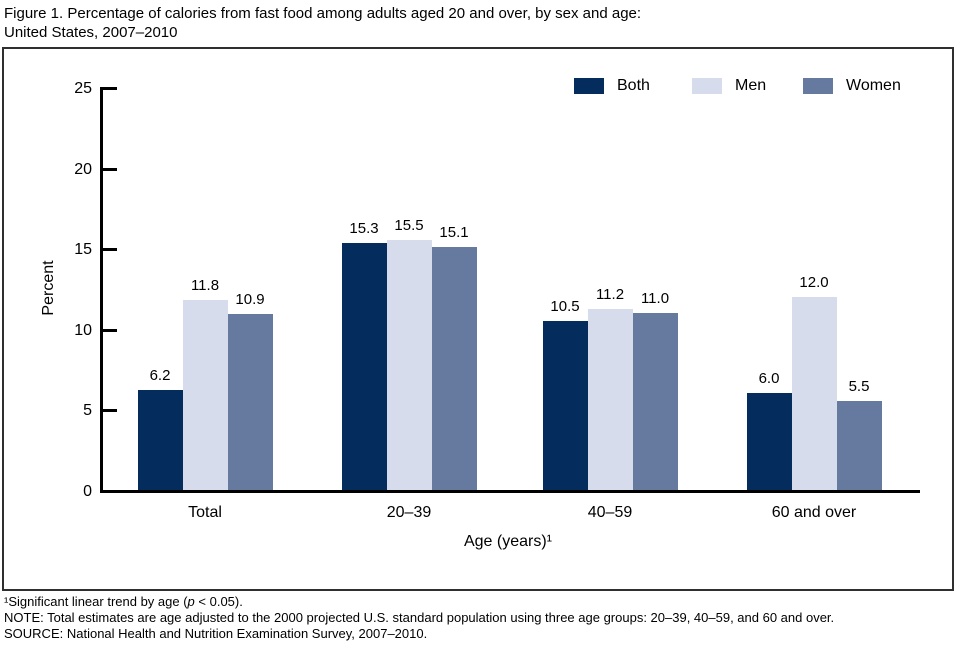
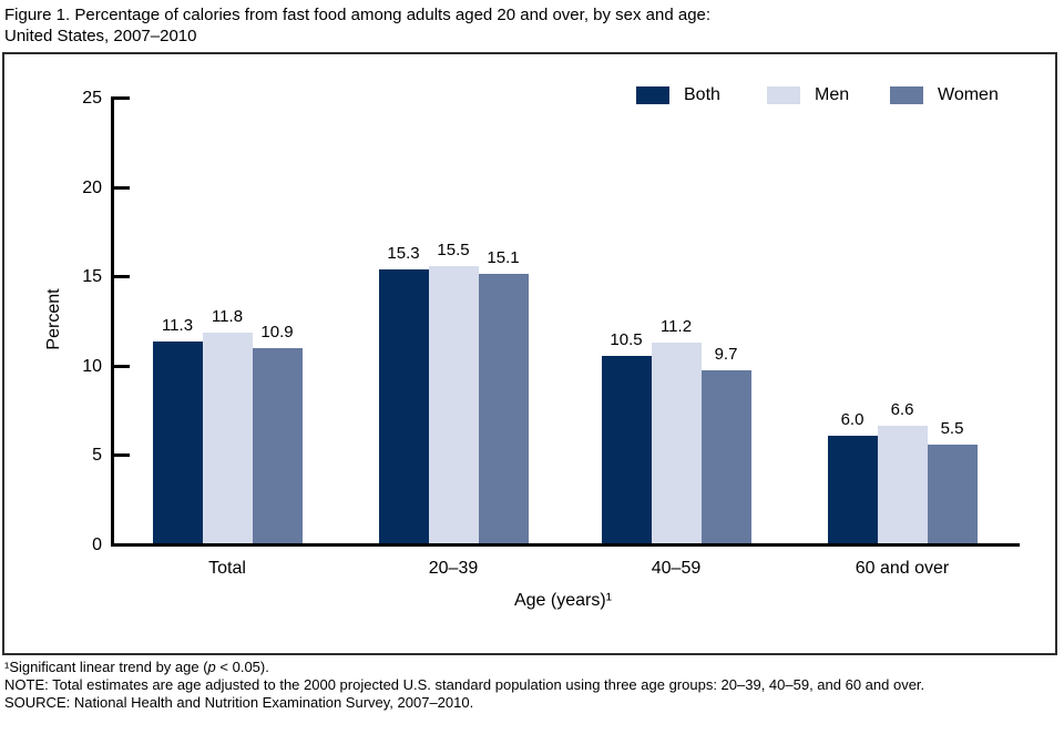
Both/Total: 6.2 -> 11.3
Women/40–59: 11.0 -> 9.7
Men/60 and over: 12.0 -> 6.6
